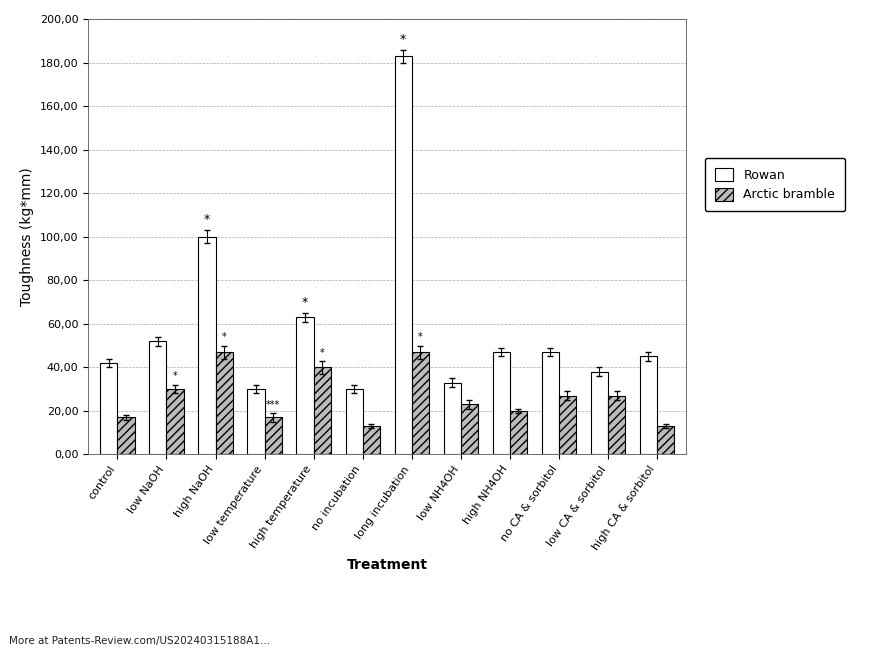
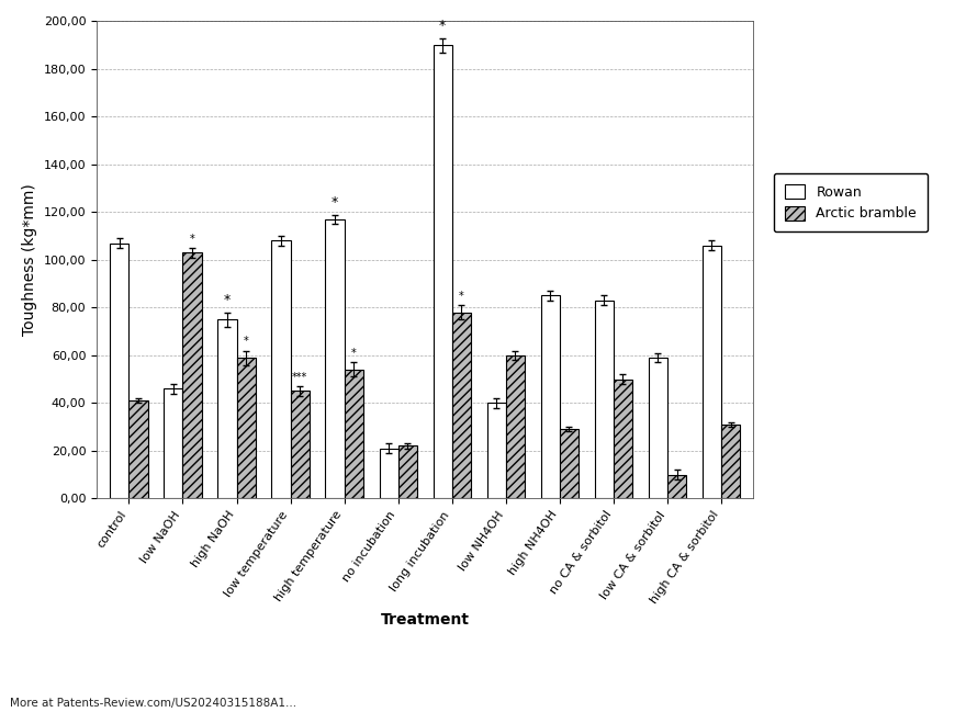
Rowan/control: 42 -> 107
Arctic bramble/control: 17 -> 41
Rowan/low NaOH: 52 -> 46
Arctic bramble/low NaOH: 30 -> 103
Rowan/high NaOH: 100 -> 75
Arctic bramble/high NaOH: 47 -> 59
Rowan/low temperature: 30 -> 108
Arctic bramble/low temperature: 17 -> 45
Rowan/high temperature: 63 -> 117
Arctic bramble/high temperature: 40 -> 54
Rowan/no incubation: 30 -> 21
Arctic bramble/no incubation: 13 -> 22
Rowan/long incubation: 183 -> 190
Arctic bramble/long incubation: 47 -> 78
Rowan/low NH4OH: 33 -> 40
Arctic bramble/low NH4OH: 23 -> 60
Rowan/high NH4OH: 47 -> 85
Arctic bramble/high NH4OH: 20 -> 29
Rowan/no CA & sorbitol: 47 -> 83
Arctic bramble/no CA & sorbitol: 27 -> 50
Rowan/low CA & sorbitol: 38 -> 59
Arctic bramble/low CA & sorbitol: 27 -> 10
Rowan/high CA & sorbitol: 45 -> 106
Arctic bramble/high CA & sorbitol: 13 -> 31
